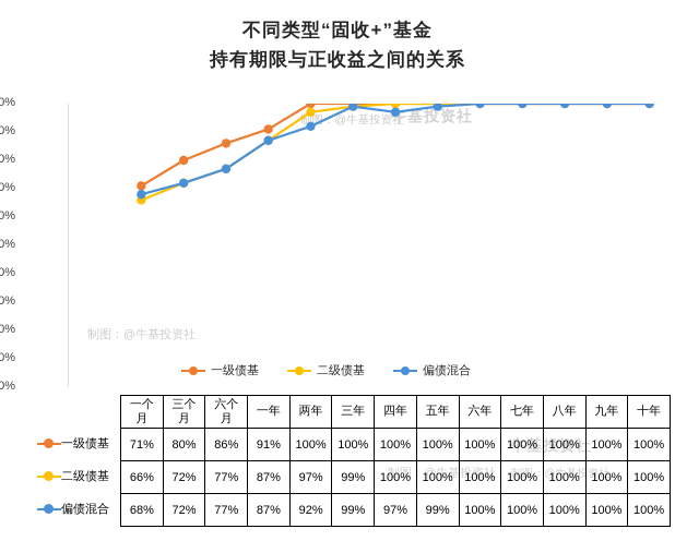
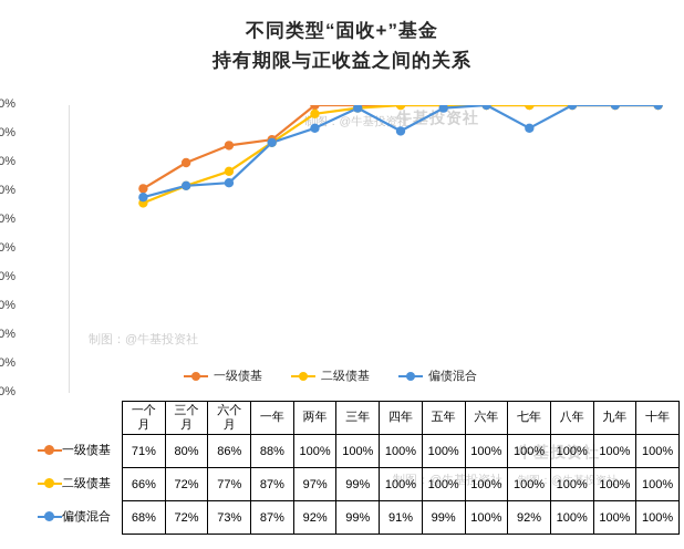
偏债混合/六个月: 77% -> 73%
一级债基/一年: 91% -> 88%
偏债混合/四年: 97% -> 91%
偏债混合/七年: 100% -> 92%
